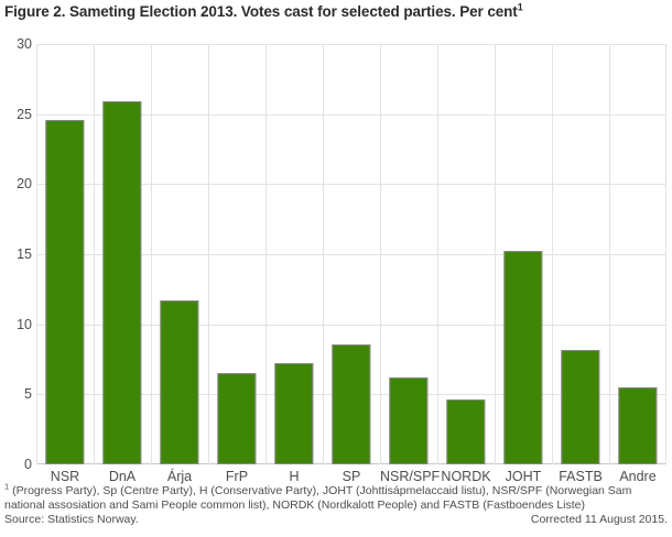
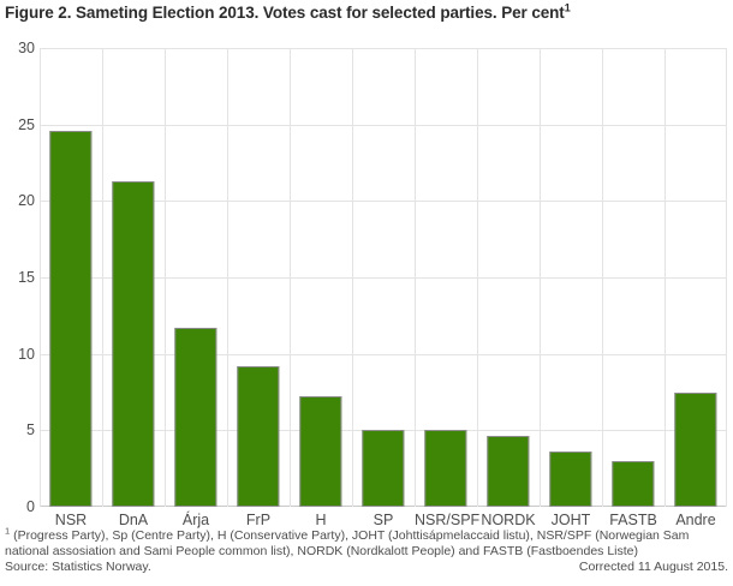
DnA: 25.9 -> 21.3
FrP: 6.5 -> 9.2
SP: 8.6 -> 5.0
NSR/SPF: 6.2 -> 5.0
JOHT: 15.2 -> 3.6
FASTB: 8.2 -> 3.0
Andre: 5.5 -> 7.5
